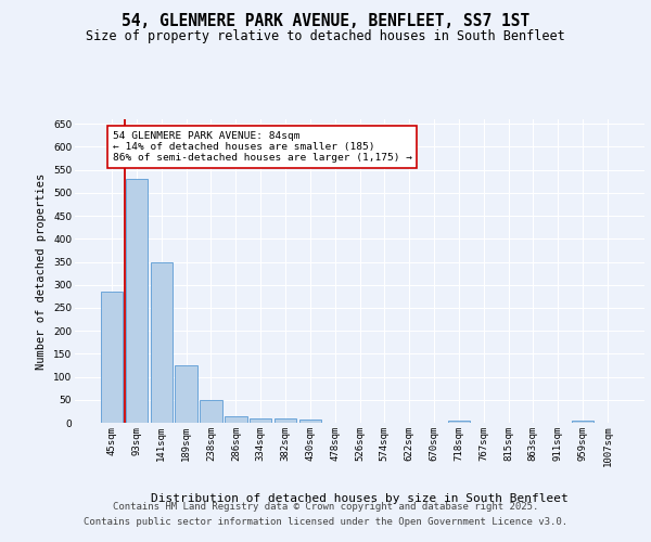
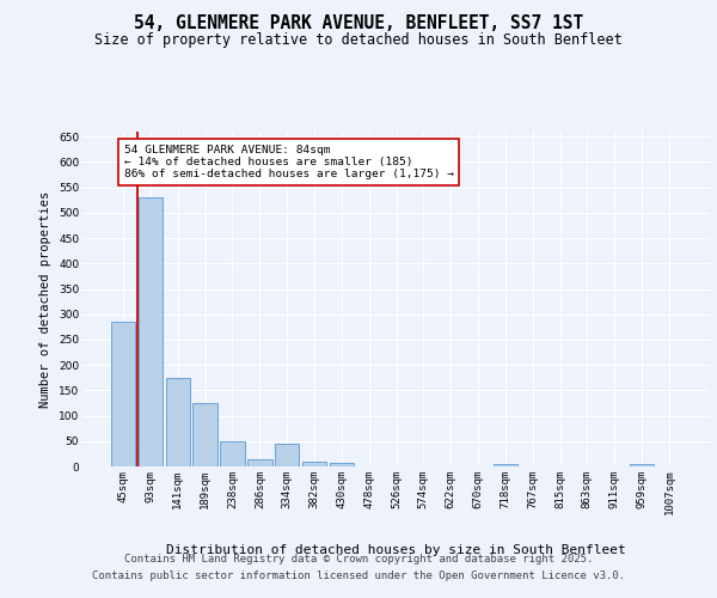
141sqm: 348 -> 175
334sqm: 10 -> 45
